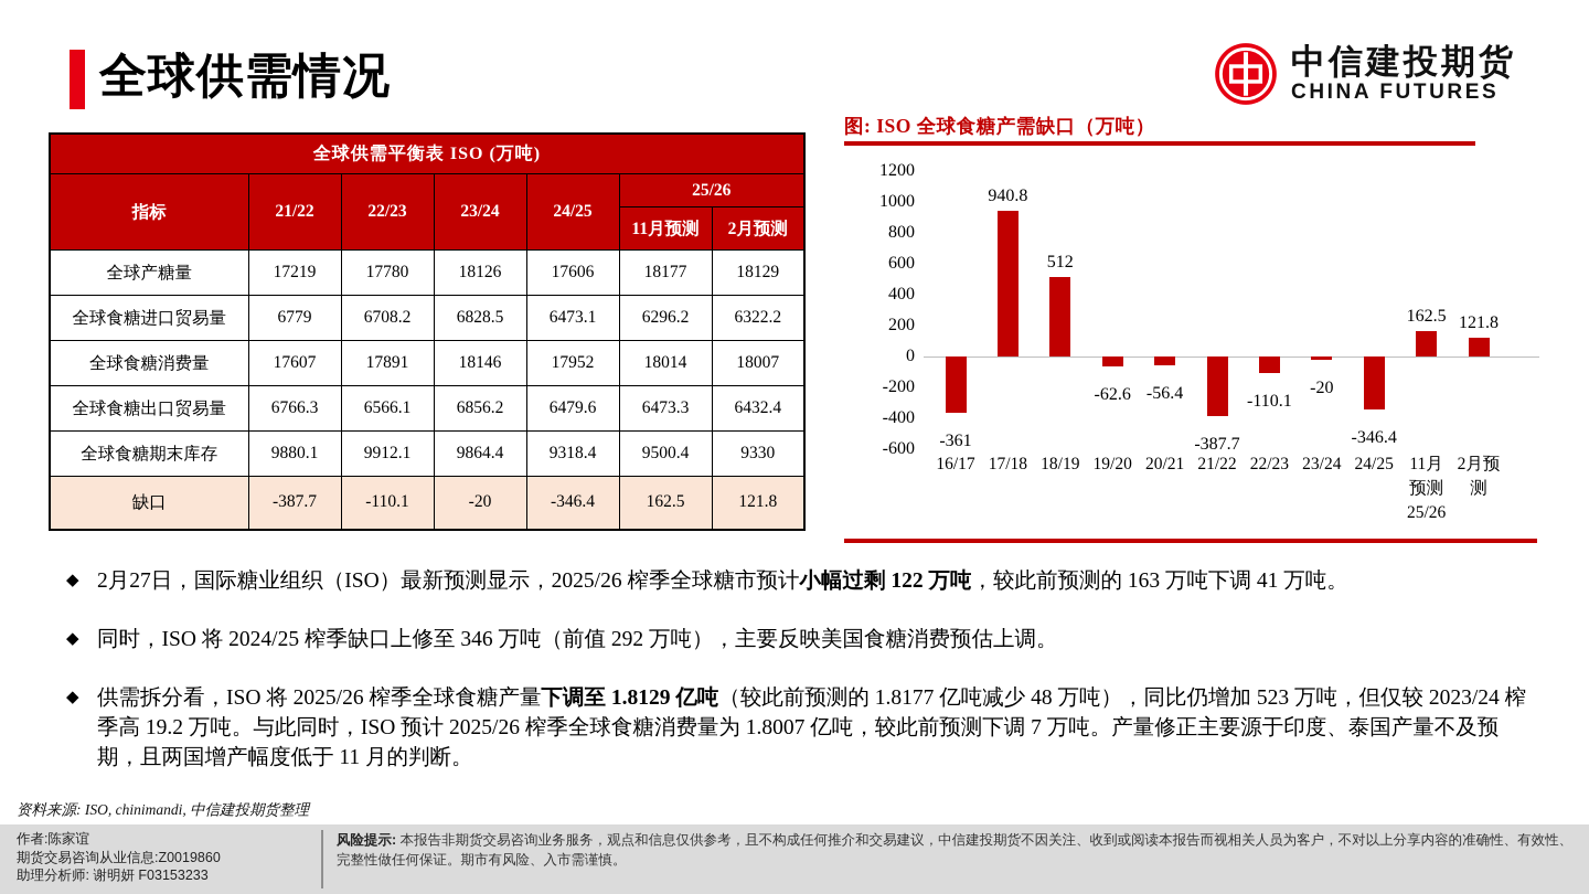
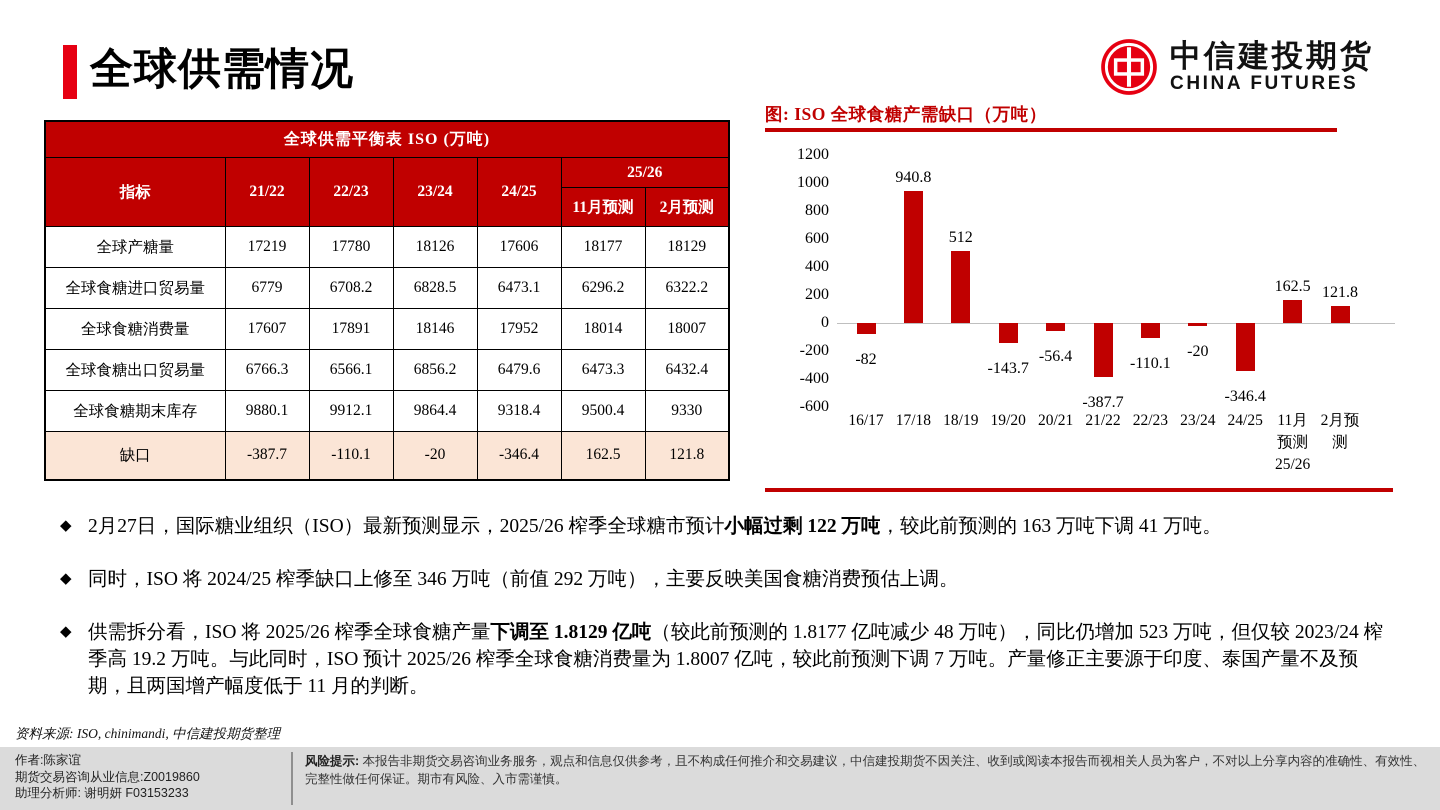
16/17: -361 -> -82
19/20: -62.6 -> -143.7
